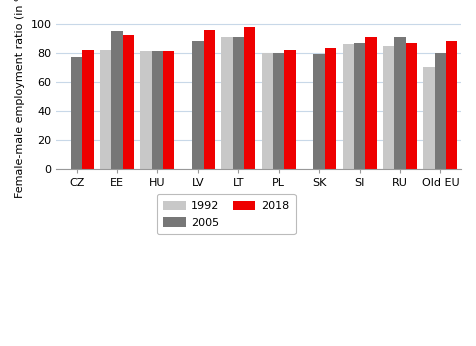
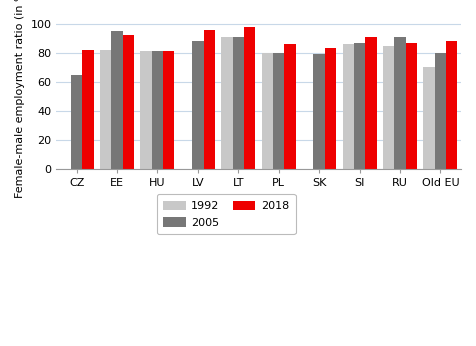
2005/CZ: 77 -> 65
2018/PL: 82 -> 86
